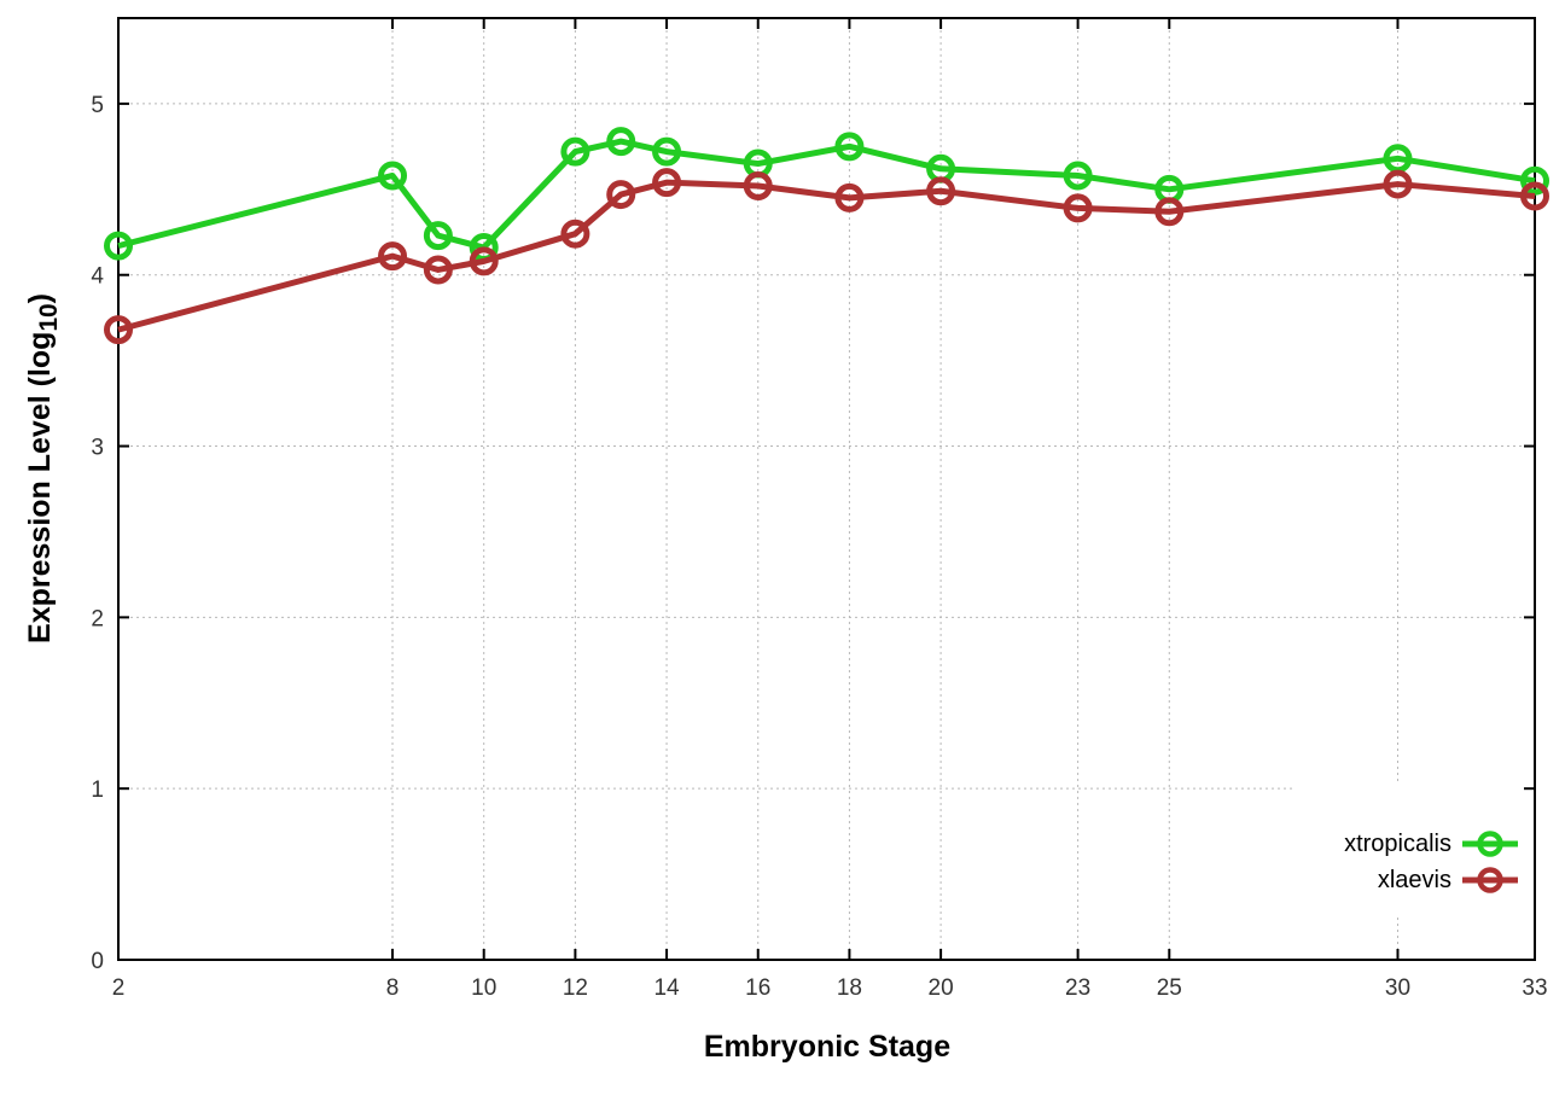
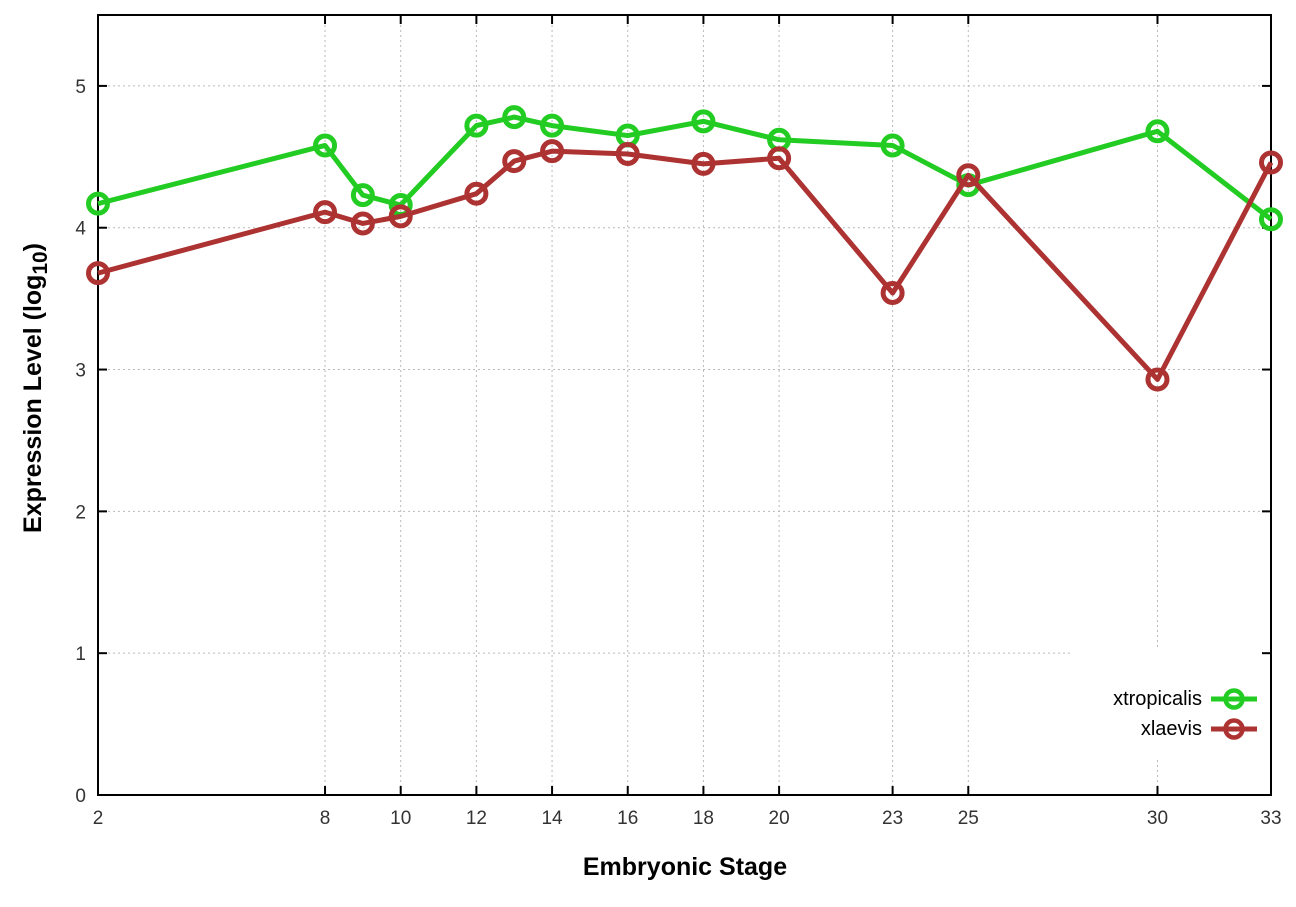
xlaevis/23: 4.39 -> 3.54
xtropicalis/25: 4.50 -> 4.30
xlaevis/30: 4.53 -> 2.93
xtropicalis/33: 4.55 -> 4.06
